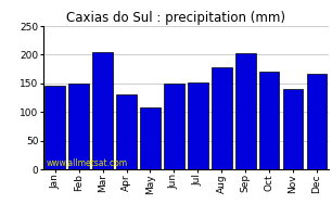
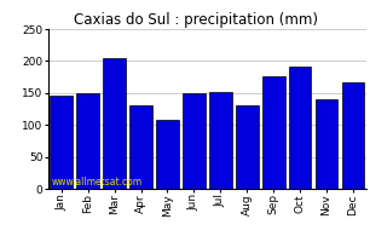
Aug: 178 -> 130
Sep: 203 -> 176
Oct: 170 -> 192
